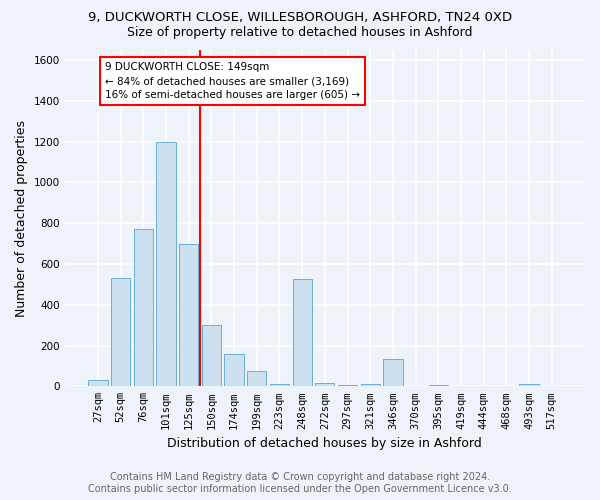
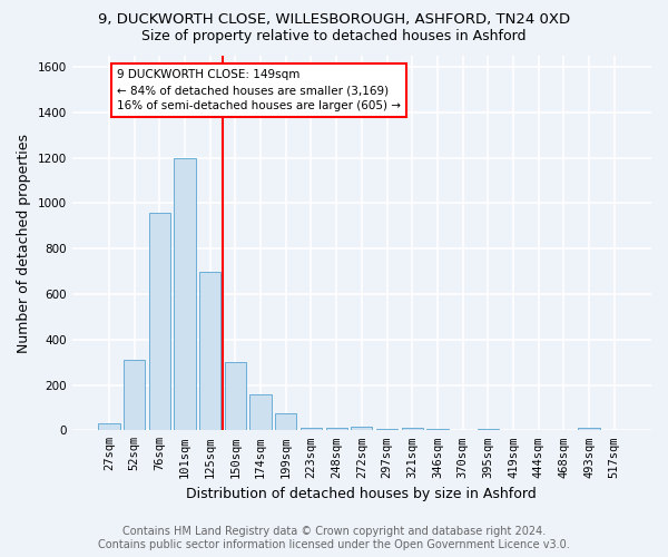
52sqm: 530 -> 310
76sqm: 770 -> 960
248sqm: 525 -> 10
346sqm: 135 -> 5
